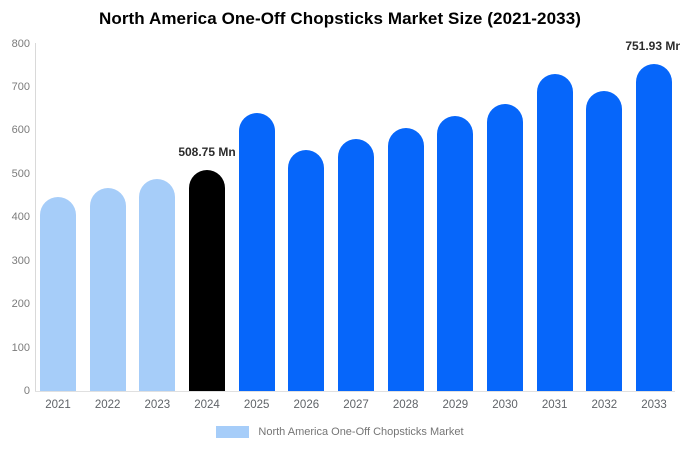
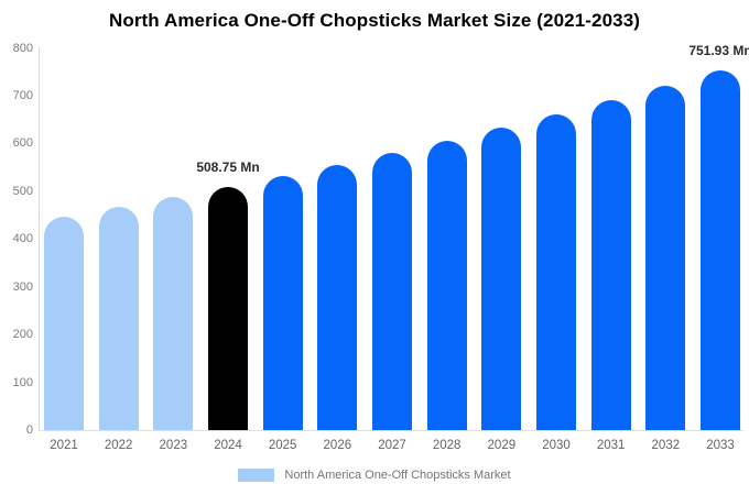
2025: 640 -> 530
2031: 730 -> 690
2032: 690 -> 720
